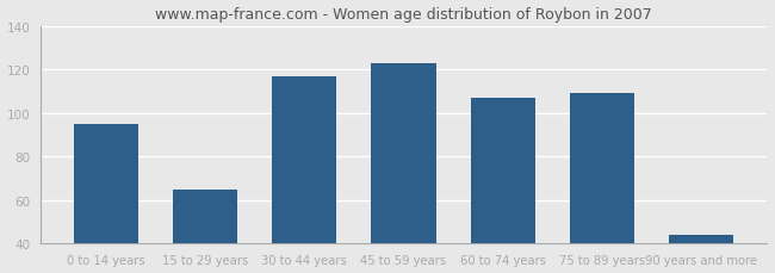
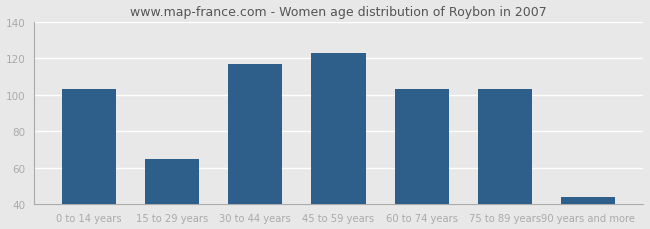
0 to 14 years: 95 -> 103
60 to 74 years: 107 -> 103
75 to 89 years: 109 -> 103
